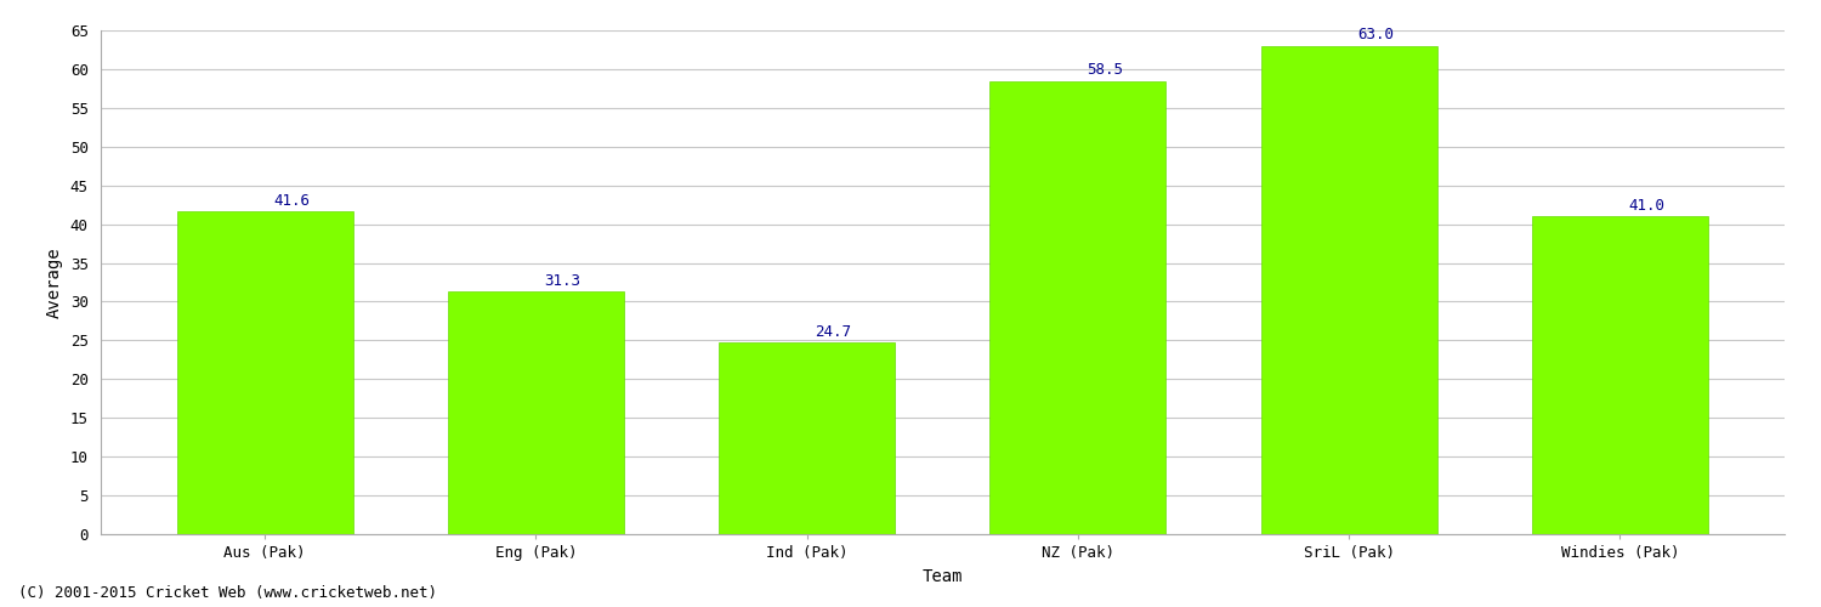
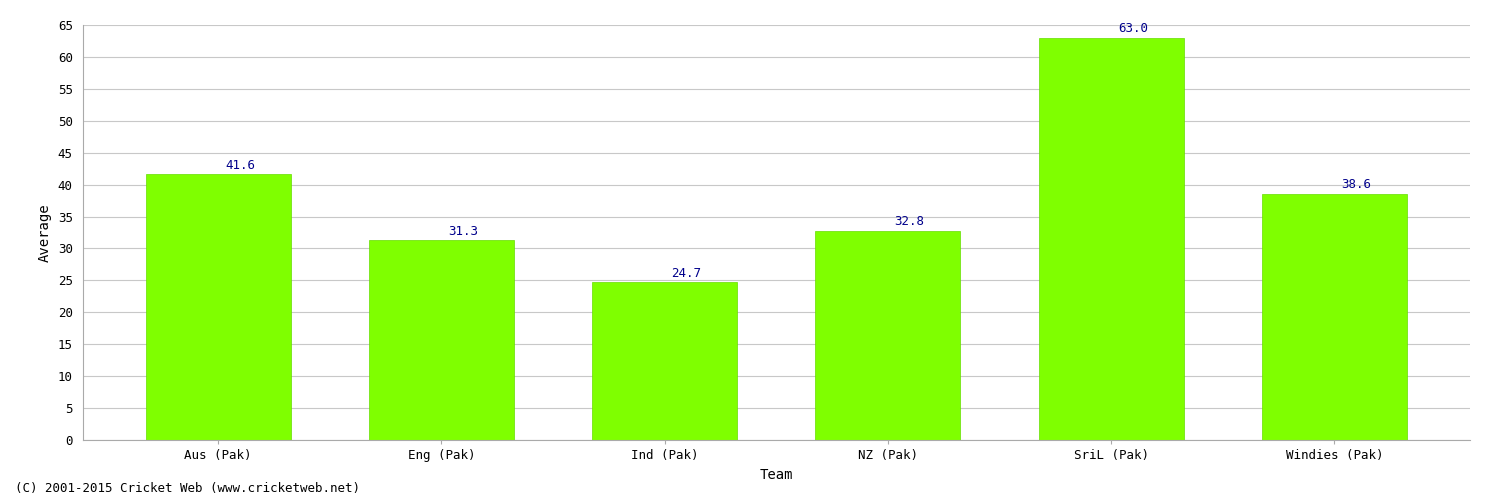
NZ (Pak): 58.5 -> 32.8
Windies (Pak): 41.0 -> 38.6
